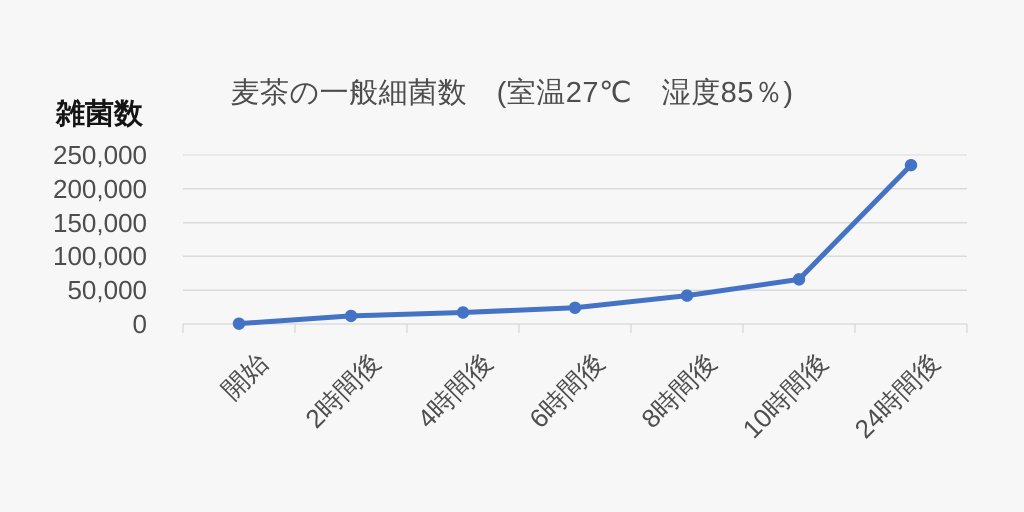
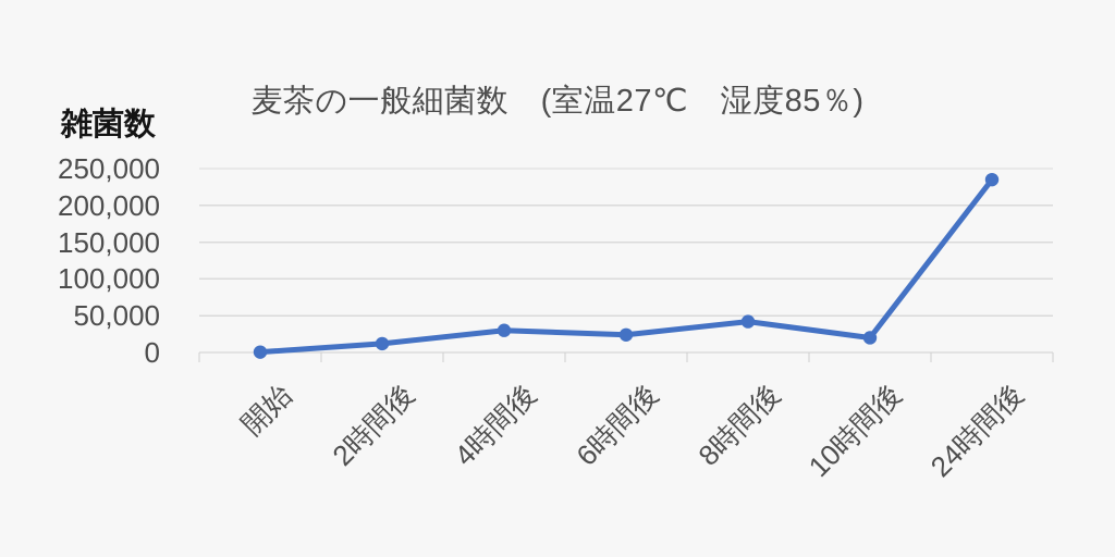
4時間後: 20000 -> 30000
10時間後: 70000 -> 20000
